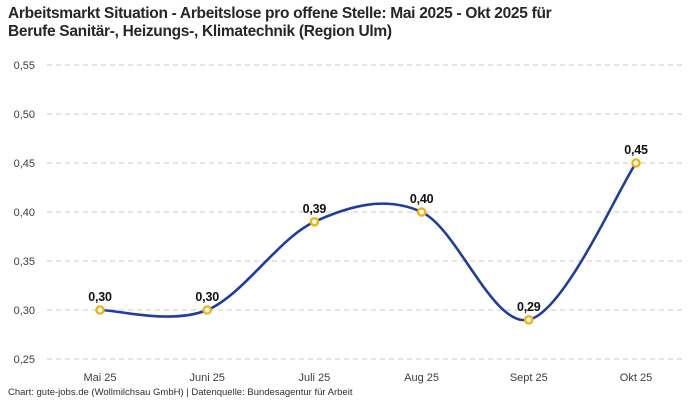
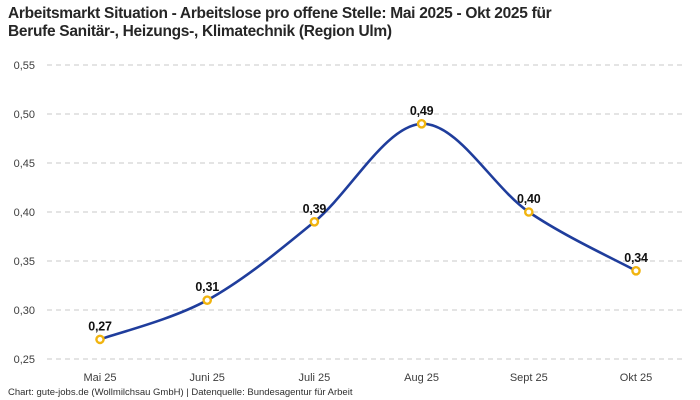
Mai 25: 0,30 -> 0,27
Juni 25: 0,30 -> 0,31
Aug 25: 0,40 -> 0,49
Sept 25: 0,29 -> 0,40
Okt 25: 0,45 -> 0,34
